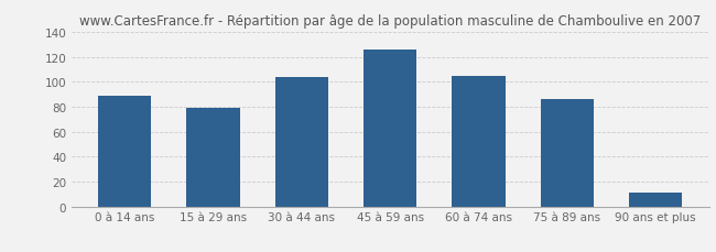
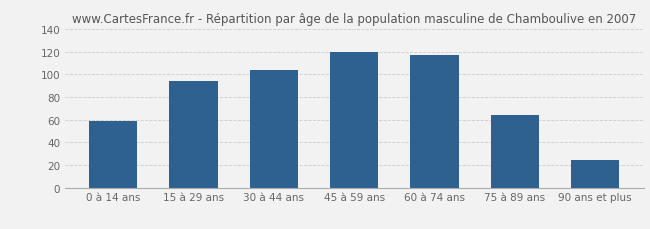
0 à 14 ans: 89 -> 59
15 à 29 ans: 79 -> 94
45 à 59 ans: 126 -> 120
60 à 74 ans: 105 -> 117
75 à 89 ans: 86 -> 64
90 ans et plus: 11 -> 24
